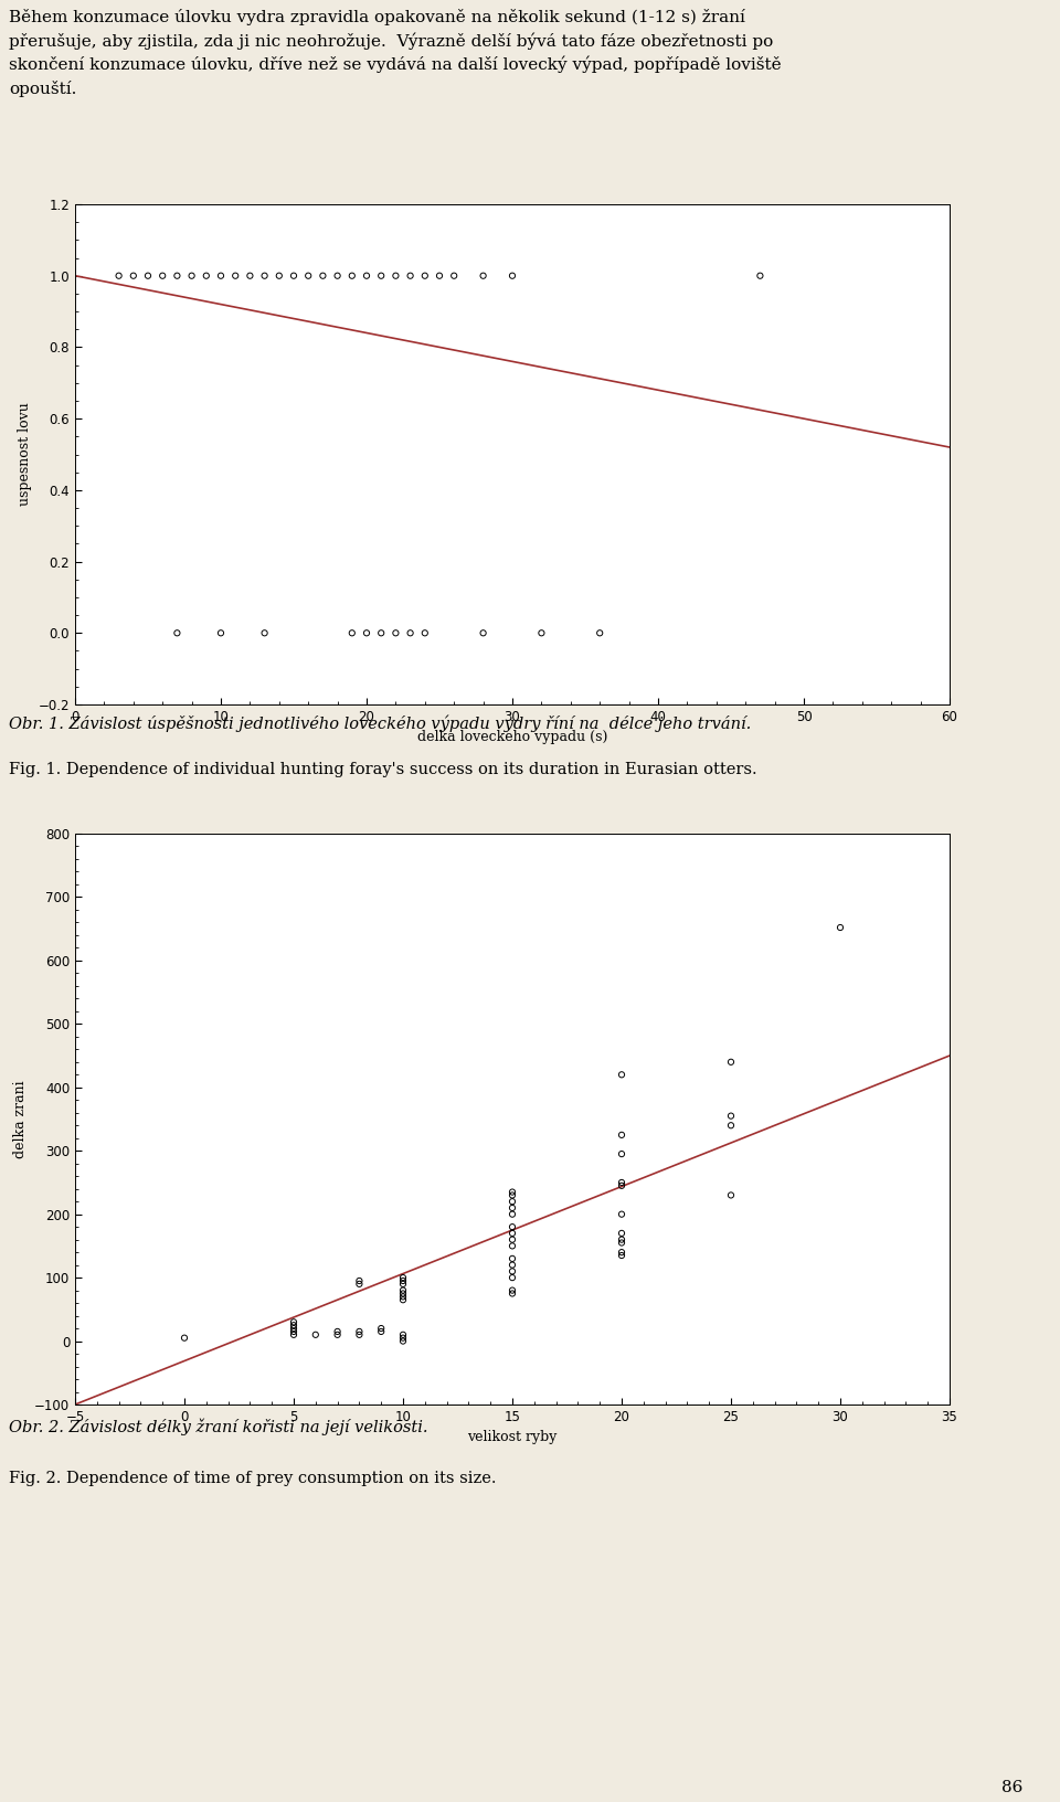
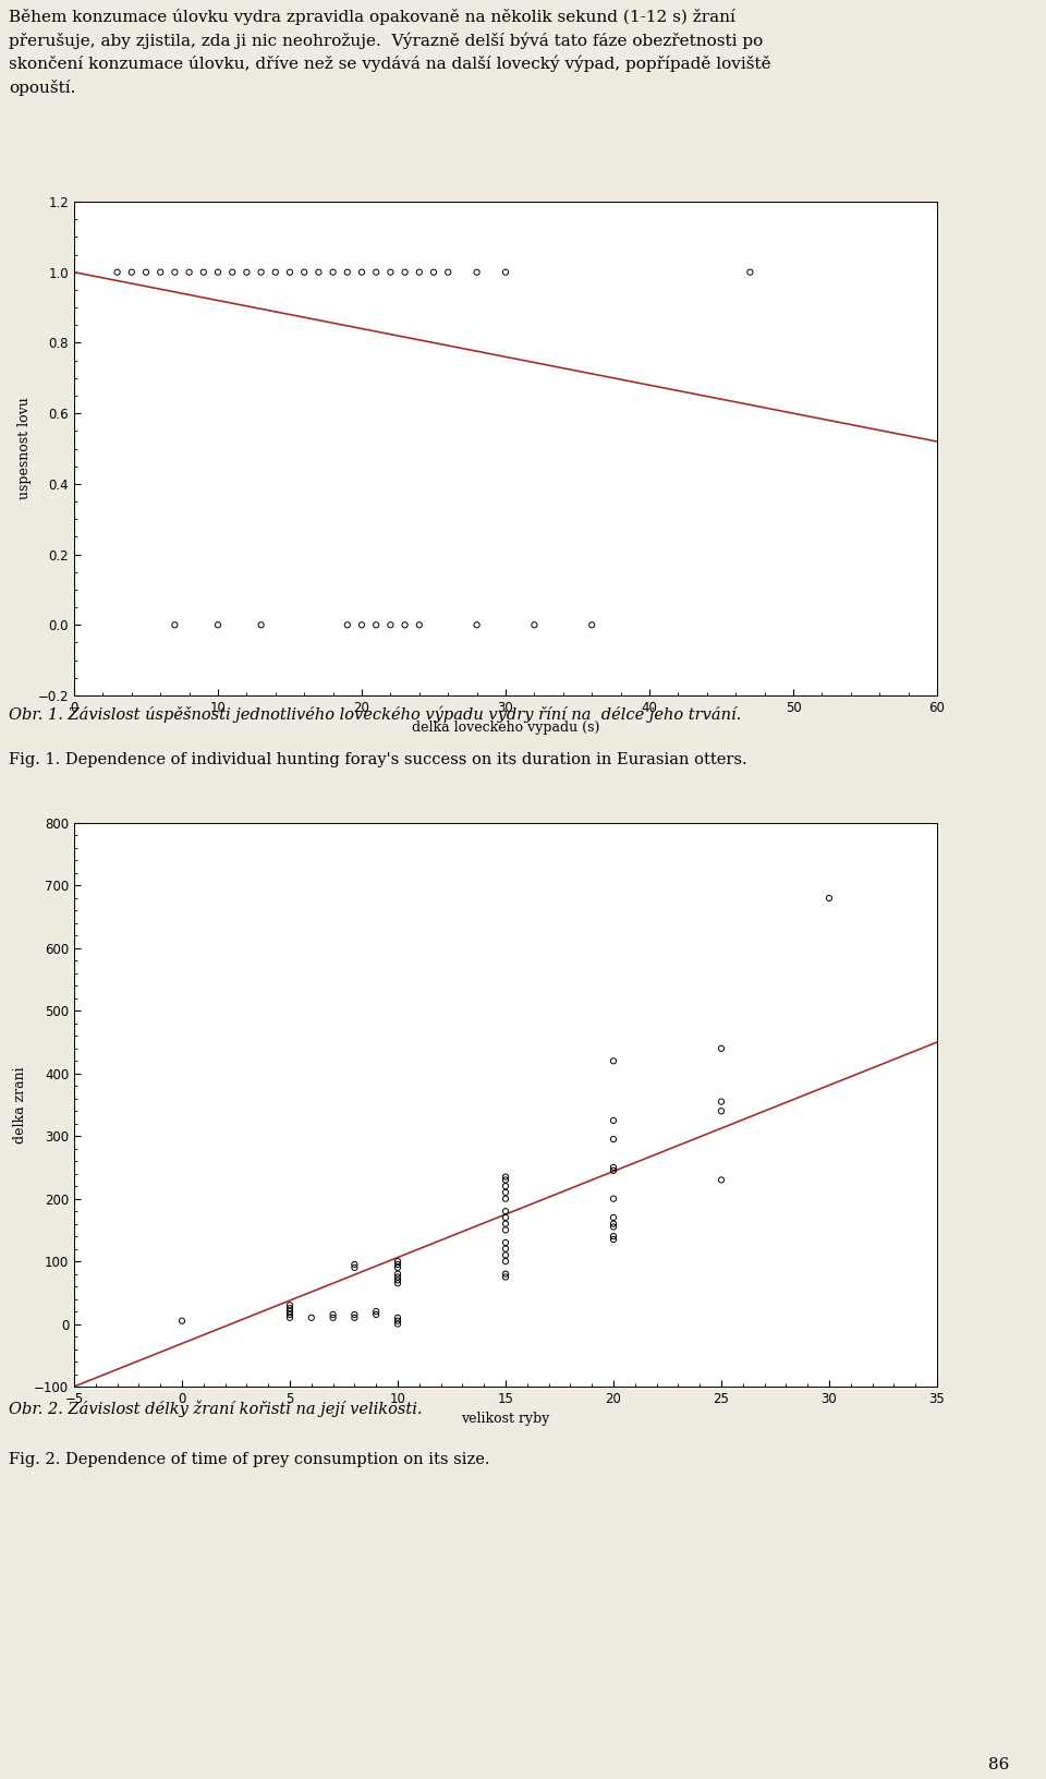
30: 652 -> 680
